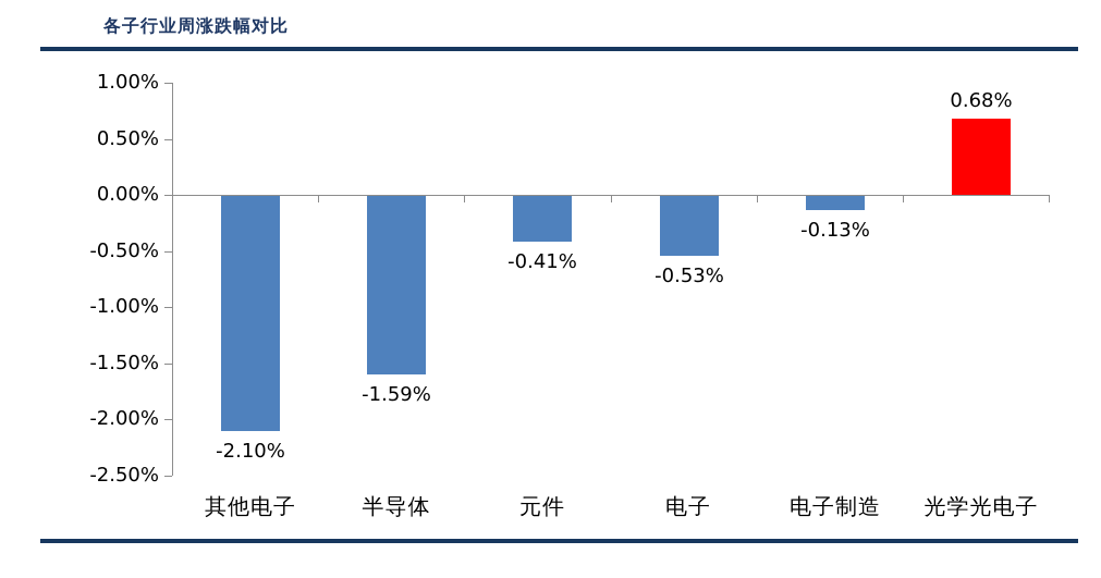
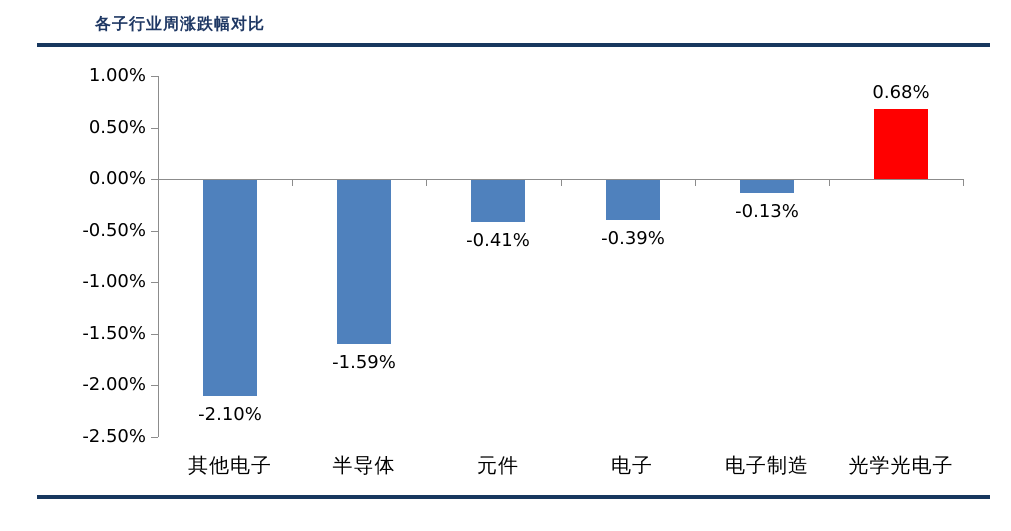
电子: -0.53% -> -0.39%
